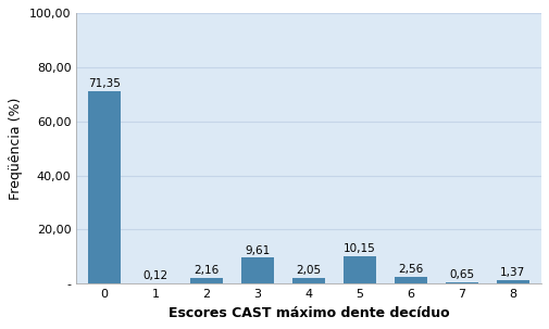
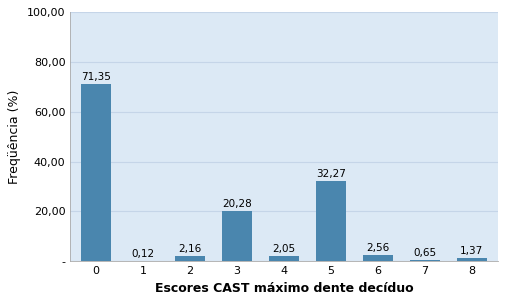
3: 9,61 -> 20,28
5: 10,15 -> 32,27
